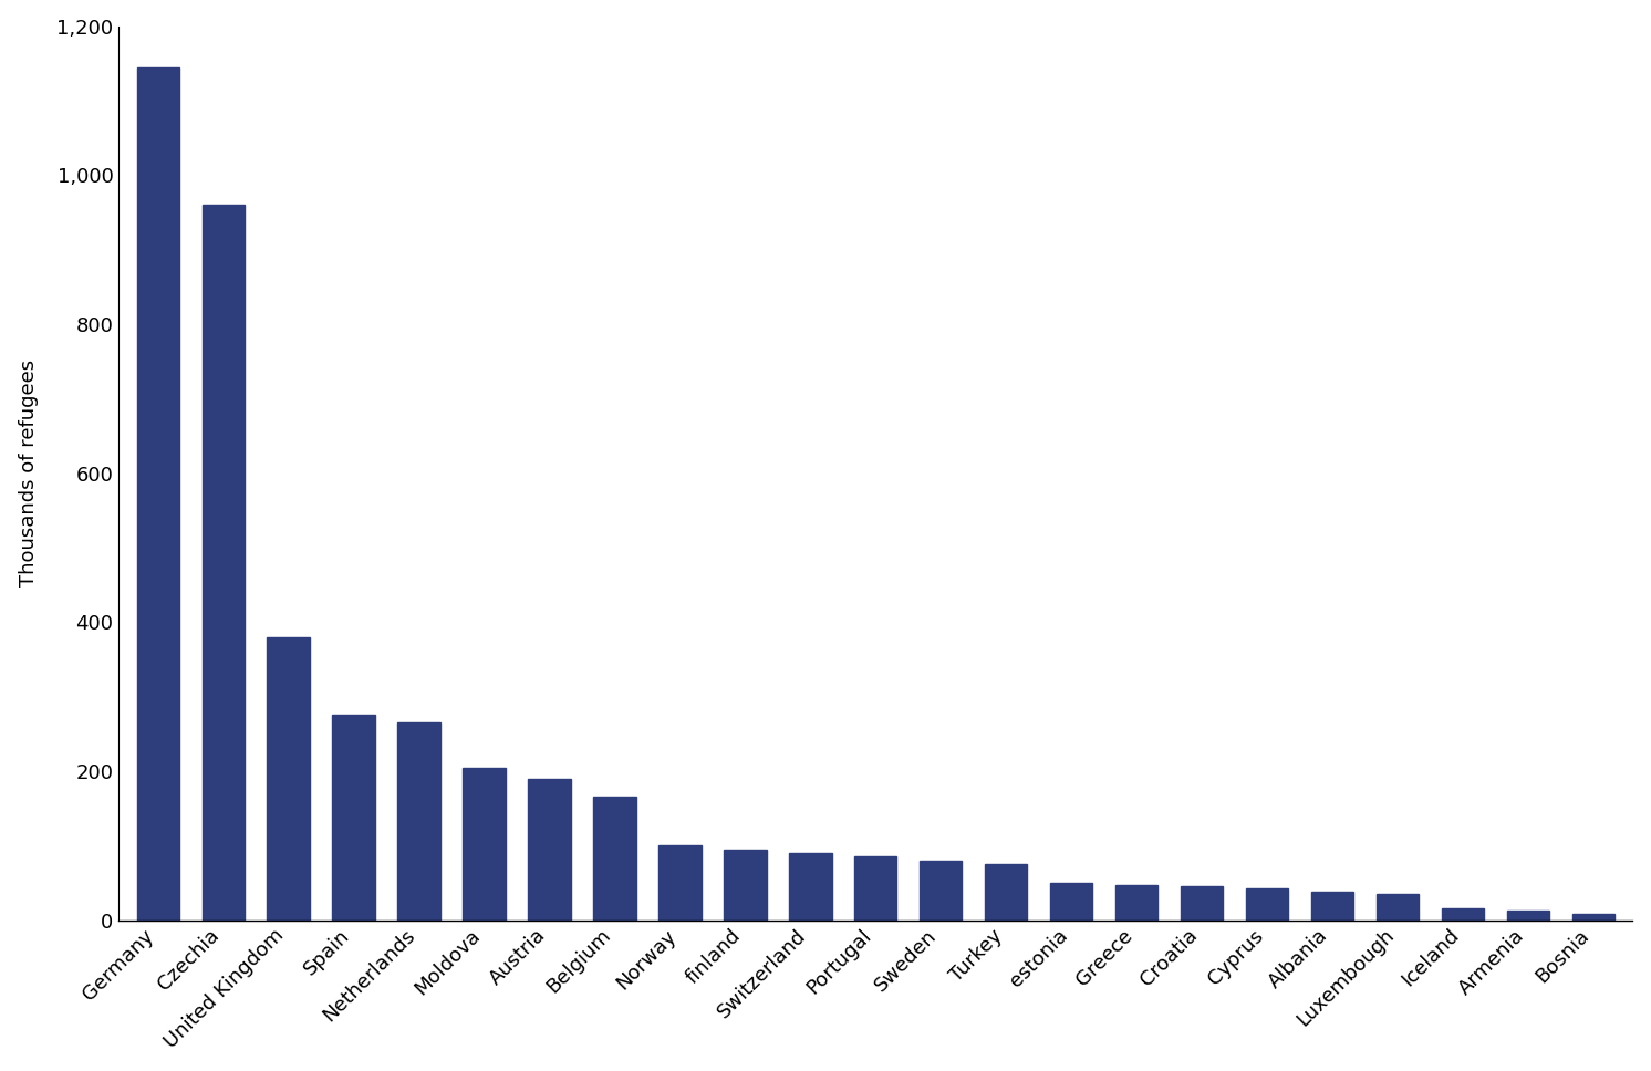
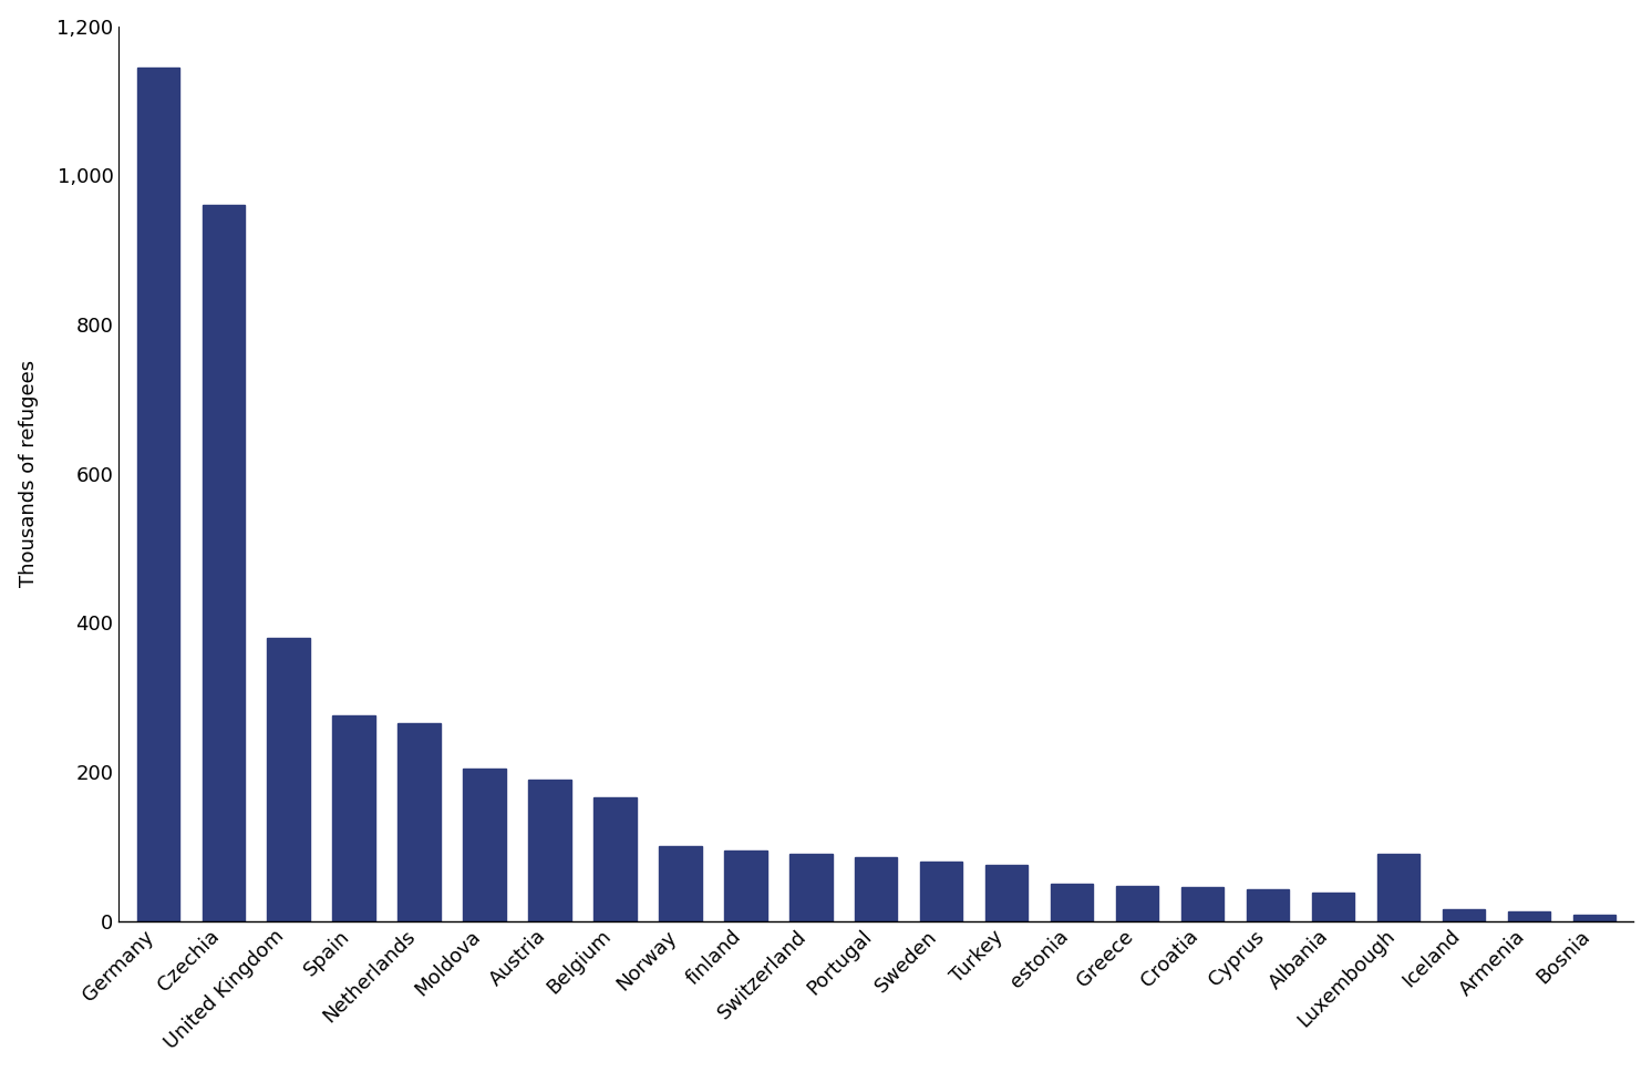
Luxembough: 35 -> 90
